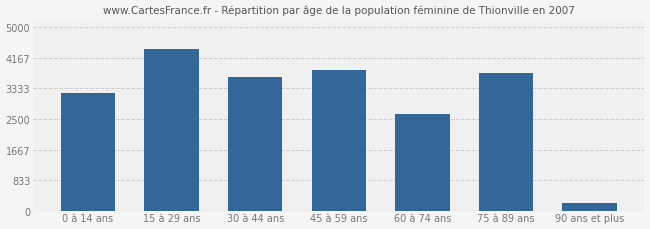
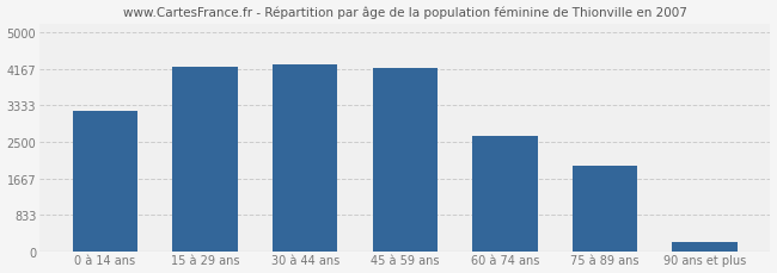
15 à 29 ans: 4400 -> 4220
30 à 44 ans: 3650 -> 4260
45 à 59 ans: 3850 -> 4200
75 à 89 ans: 3750 -> 1950
